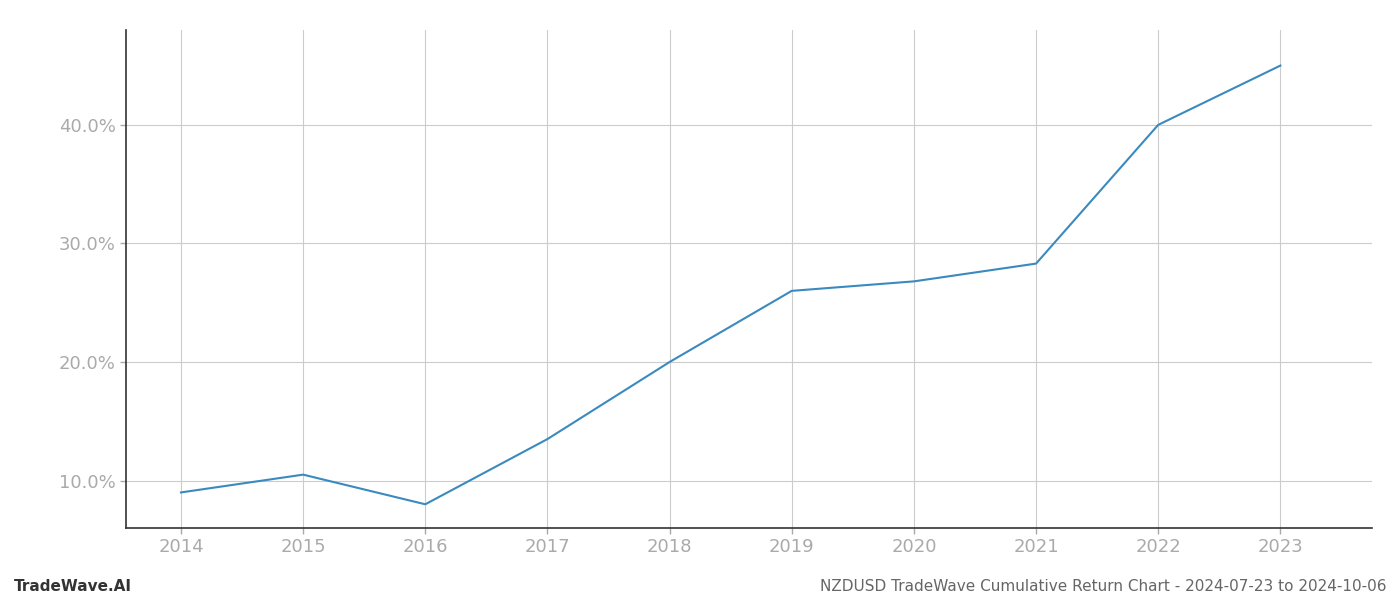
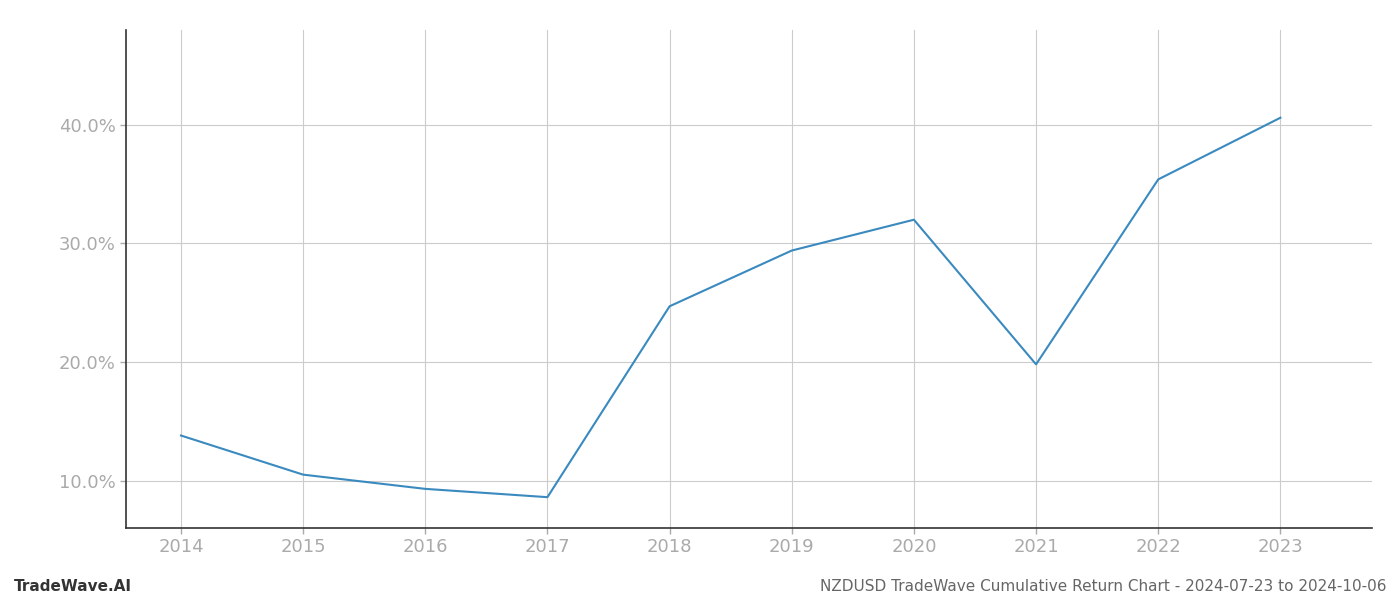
2014: 9.0% -> 13.8%
2016: 8.0% -> 9.3%
2017: 13.5% -> 8.6%
2018: 20.0% -> 24.7%
2019: 26.0% -> 29.4%
2020: 26.8% -> 32.0%
2021: 28.3% -> 19.8%
2022: 40.0% -> 35.4%
2023: 45.0% -> 40.6%
